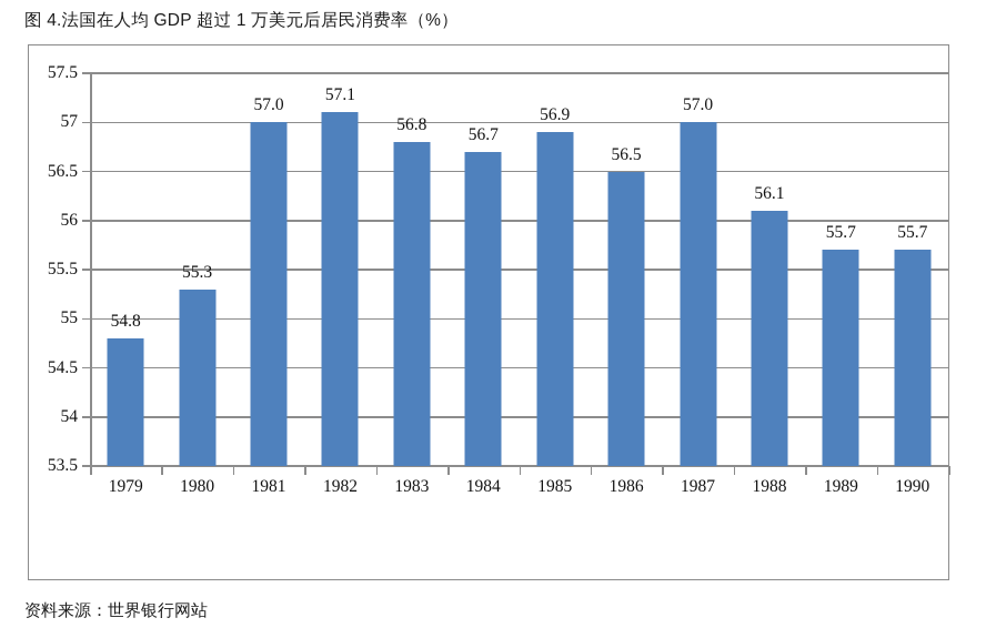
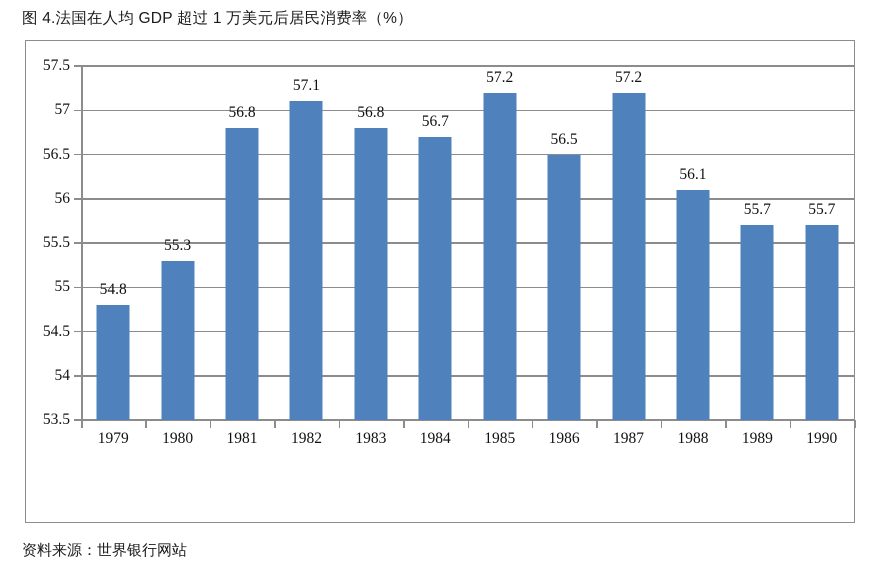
1981: 57.0 -> 56.8
1985: 56.9 -> 57.2
1987: 57.0 -> 57.2
